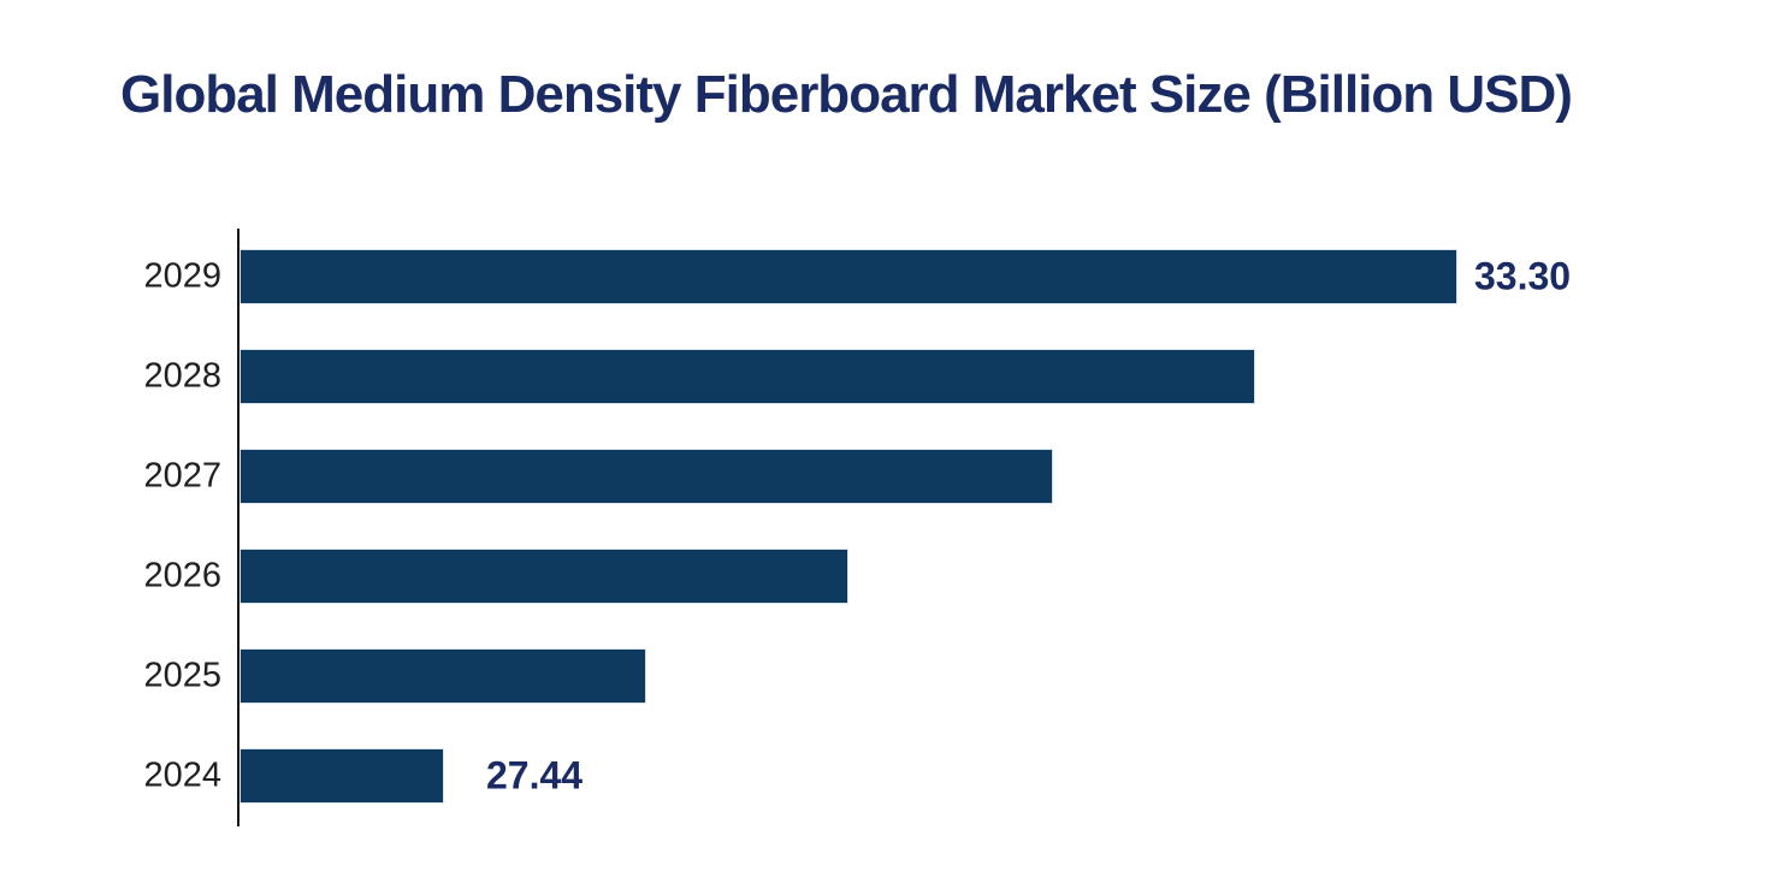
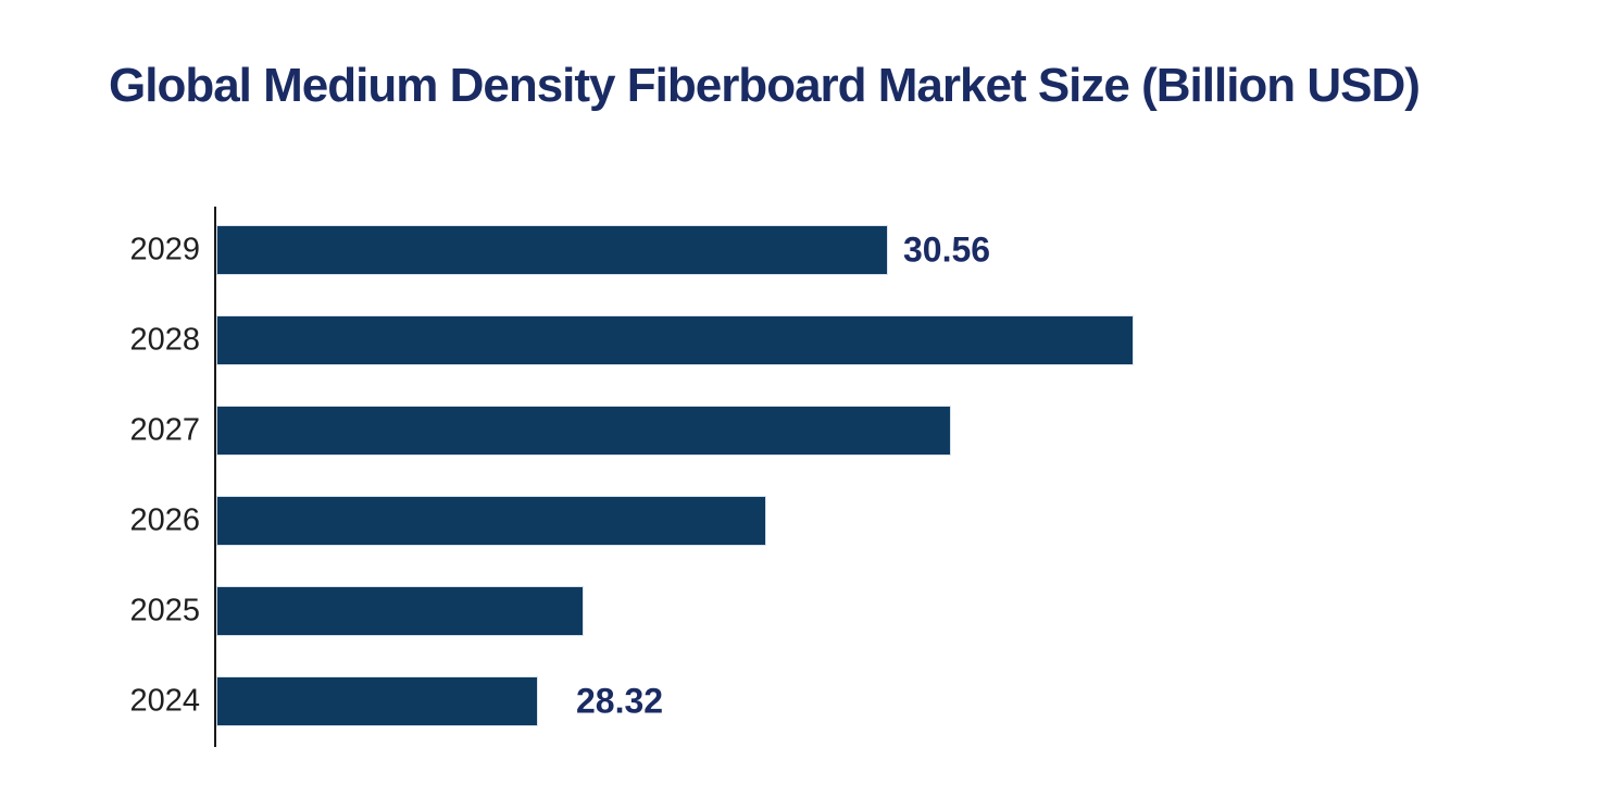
2029: 33.30 -> 30.56
2024: 27.44 -> 28.32
